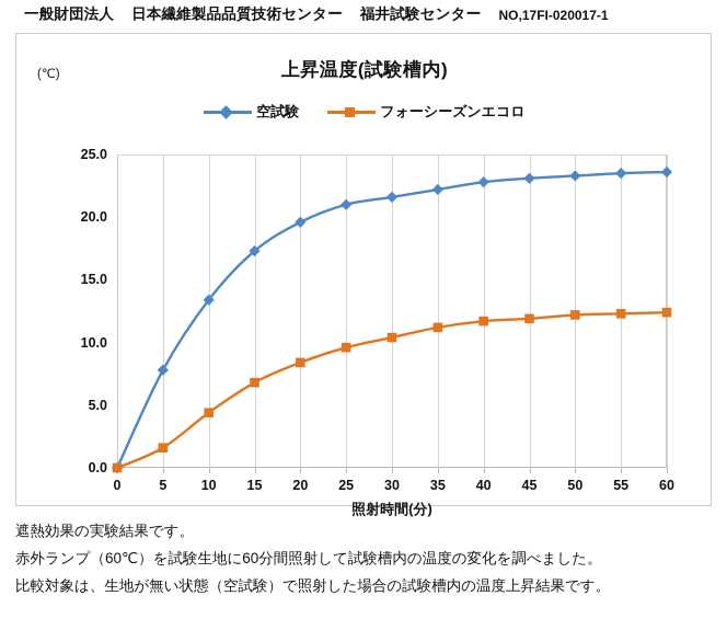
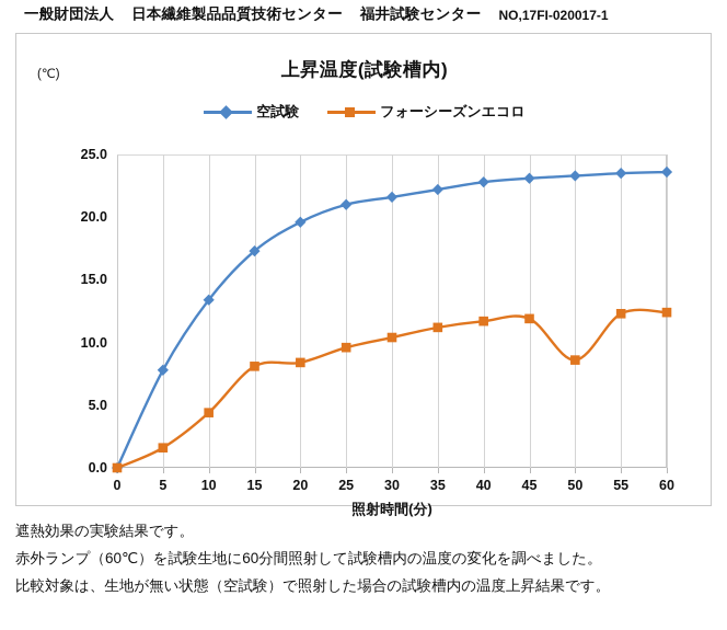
フォーシーズンエコロ/15: 6.8 -> 8.1
フォーシーズンエコロ/50: 12.2 -> 8.6
